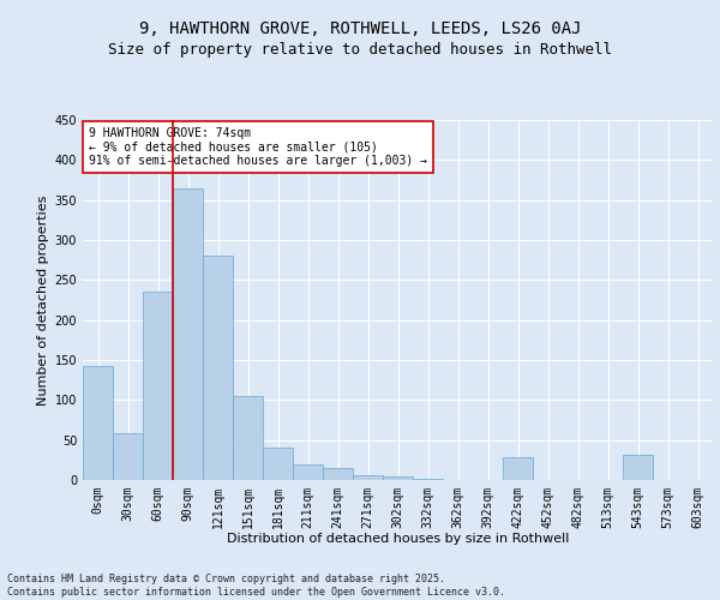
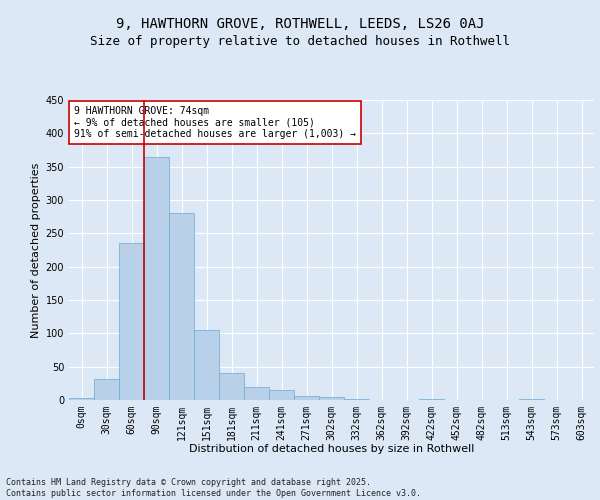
0sqm: 142 -> 3
30sqm: 58 -> 31
422sqm: 28 -> 1
543sqm: 32 -> 2
